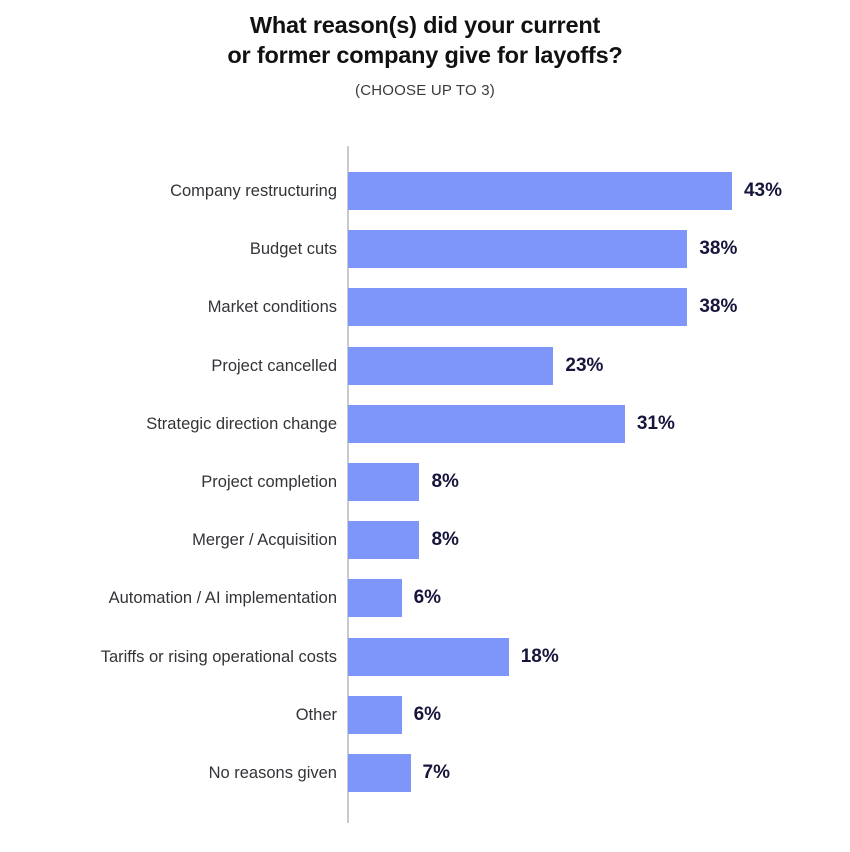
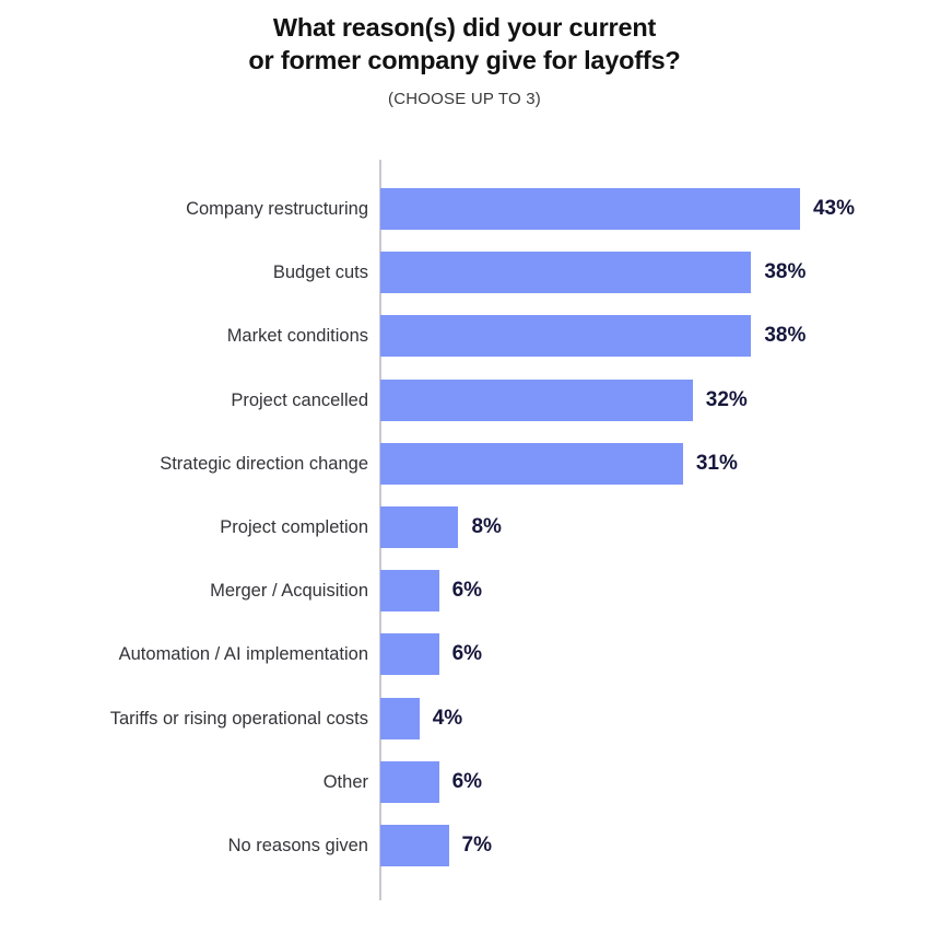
Project cancelled: 23% -> 32%
Merger / Acquisition: 8% -> 6%
Tariffs or rising operational costs: 18% -> 4%
